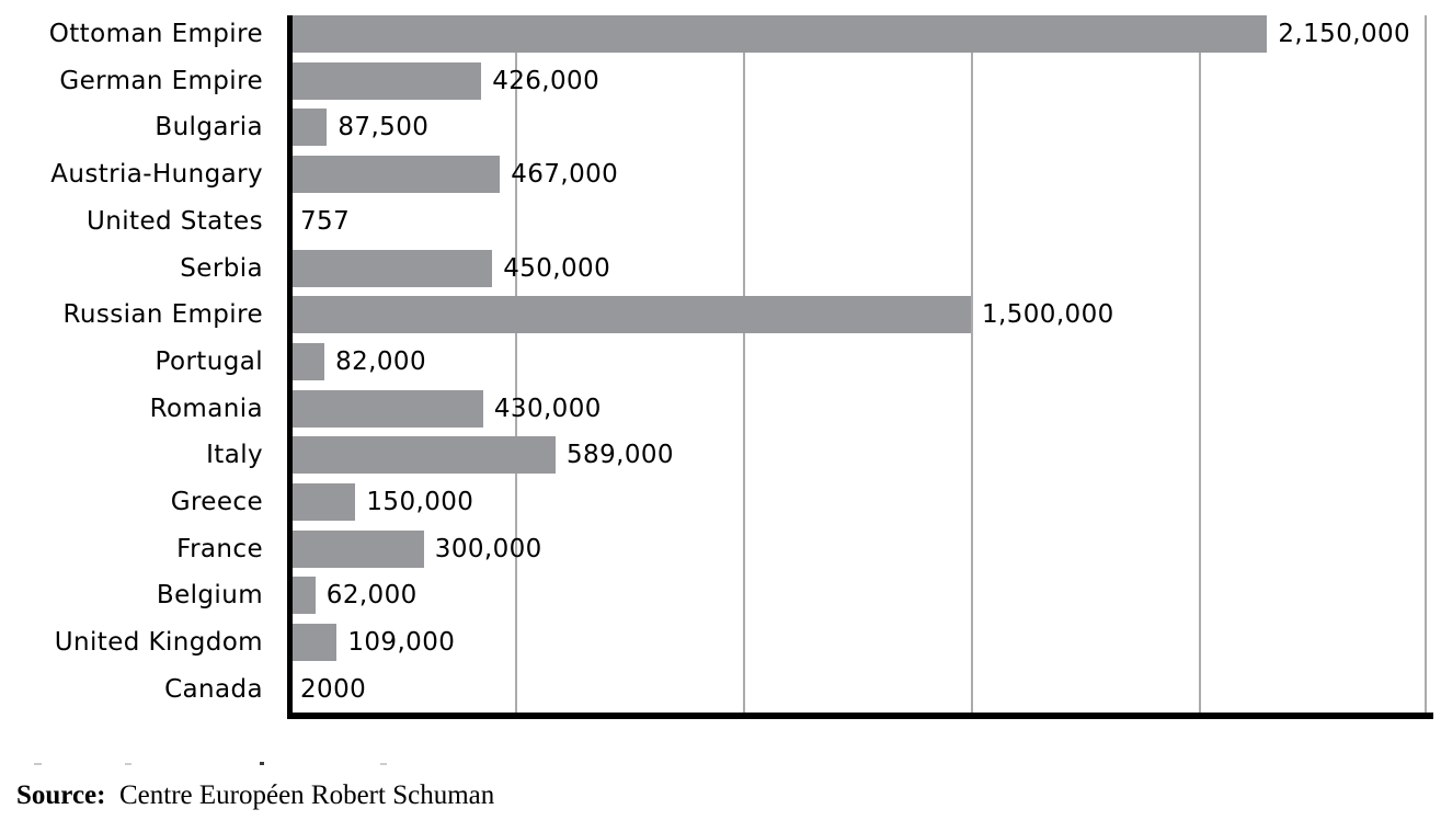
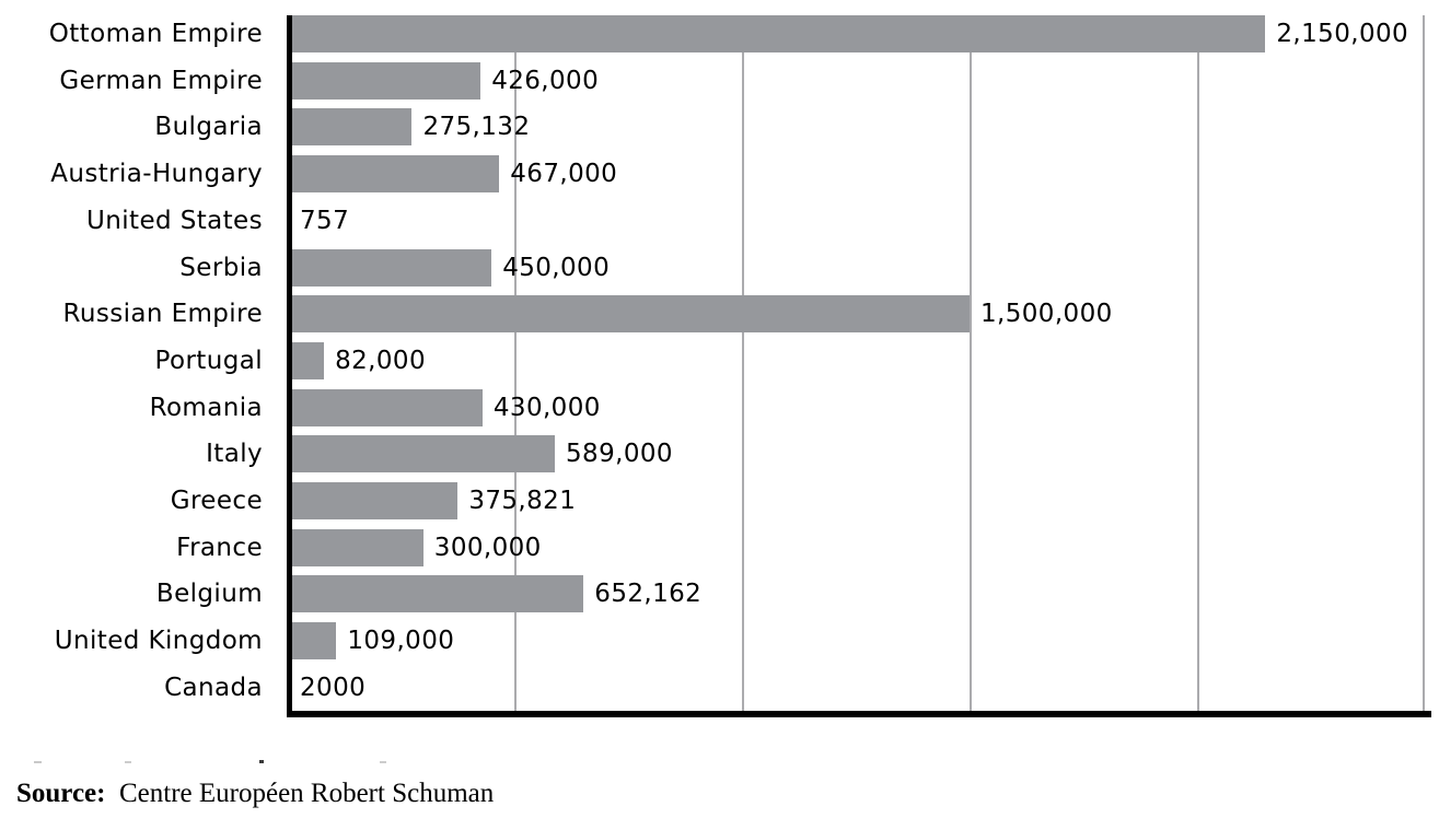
Bulgaria: 87,500 -> 275,132
Greece: 150,000 -> 375,821
Belgium: 62,000 -> 652,162
